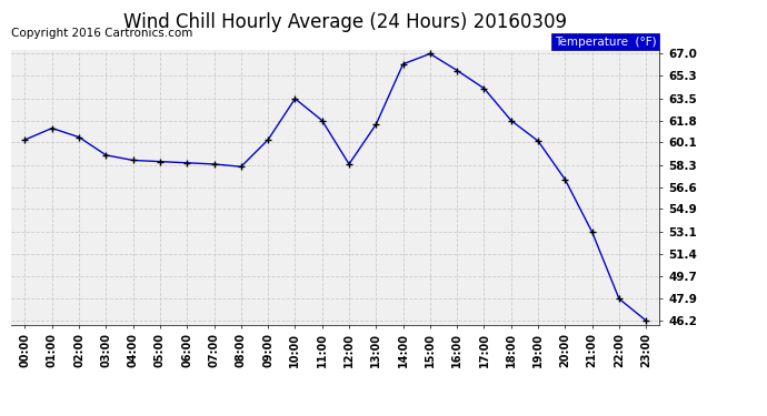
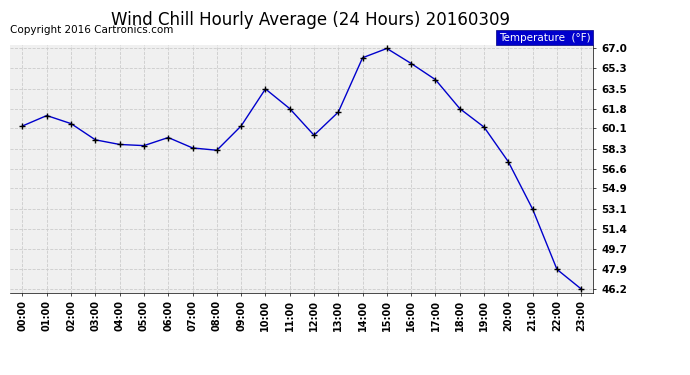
06:00: 58.5 -> 59.3
12:00: 58.4 -> 59.5
